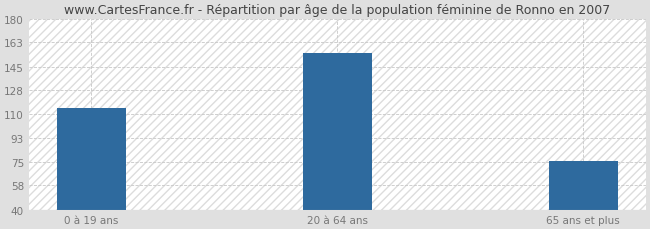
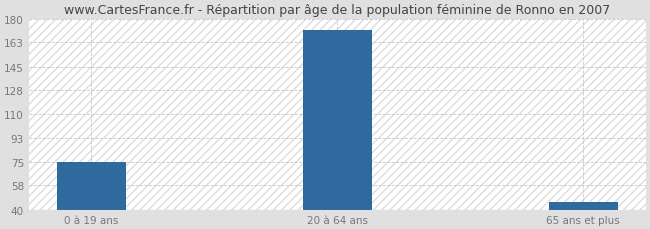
0 à 19 ans: 115 -> 75
20 à 64 ans: 155 -> 172
65 ans et plus: 76 -> 46
